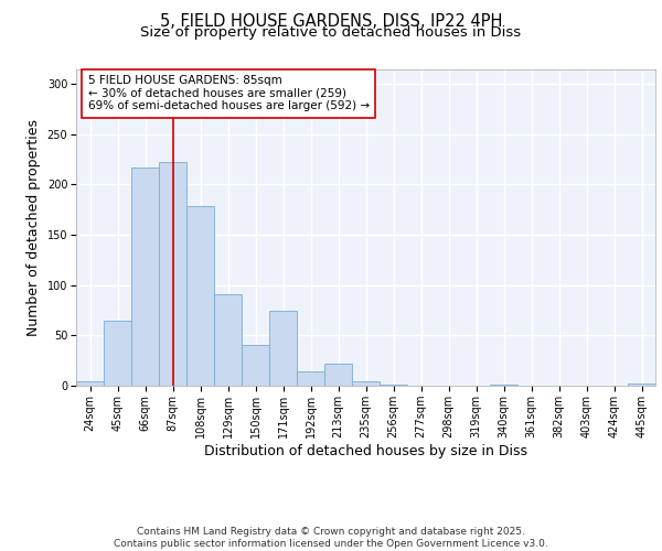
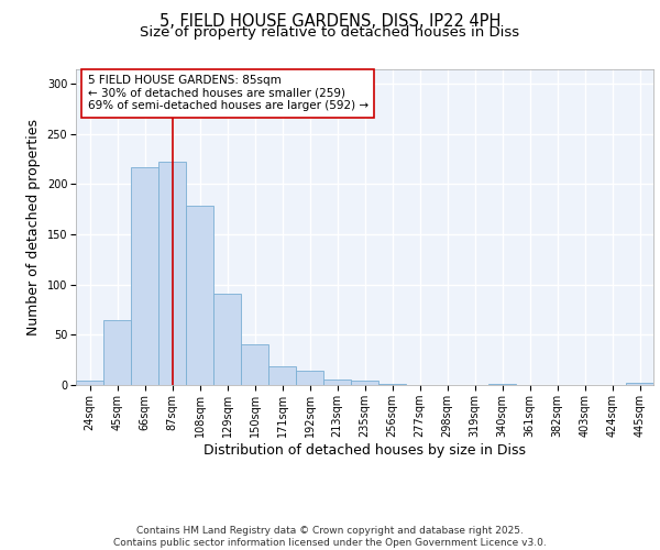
171sqm: 74 -> 19
213sqm: 22 -> 6
